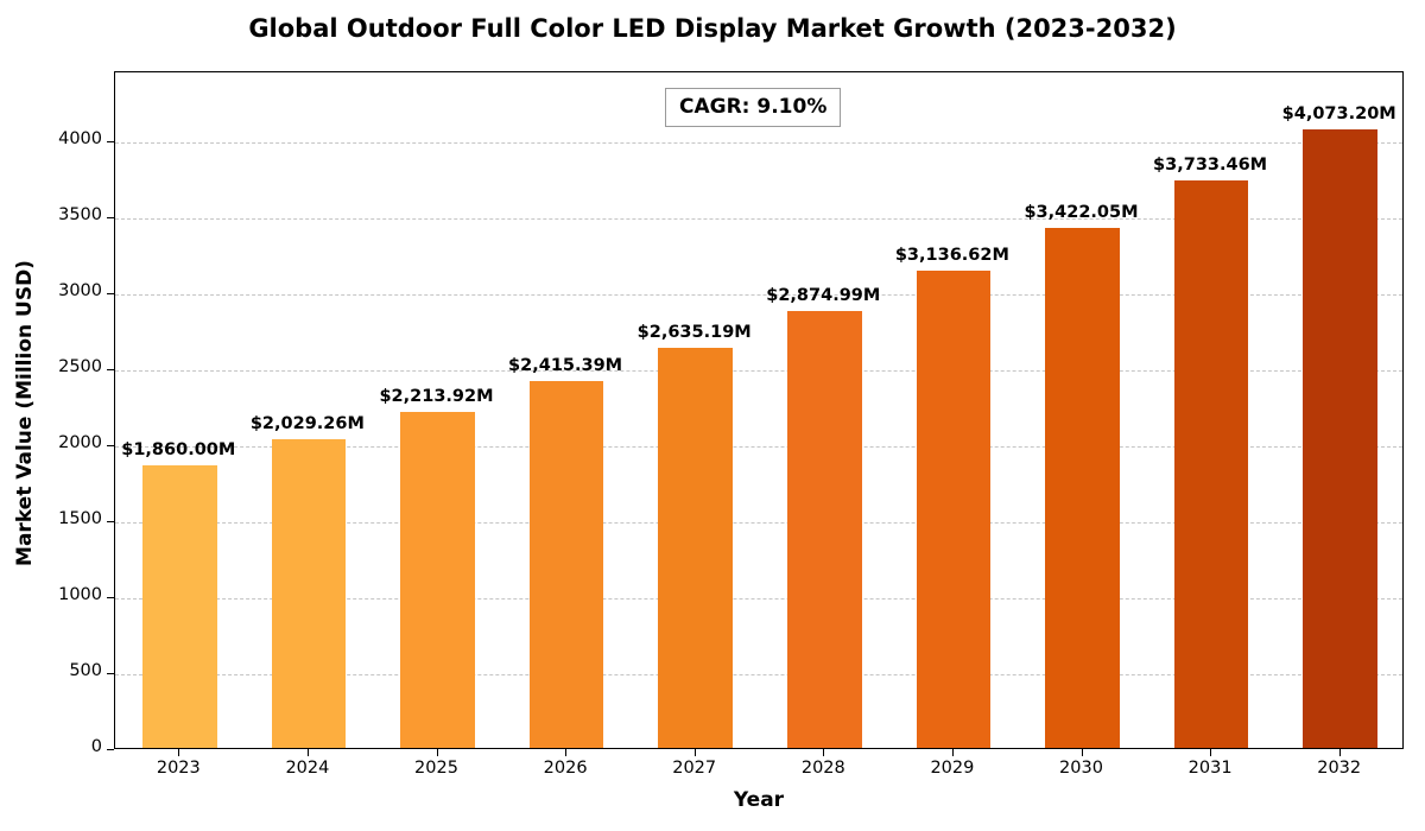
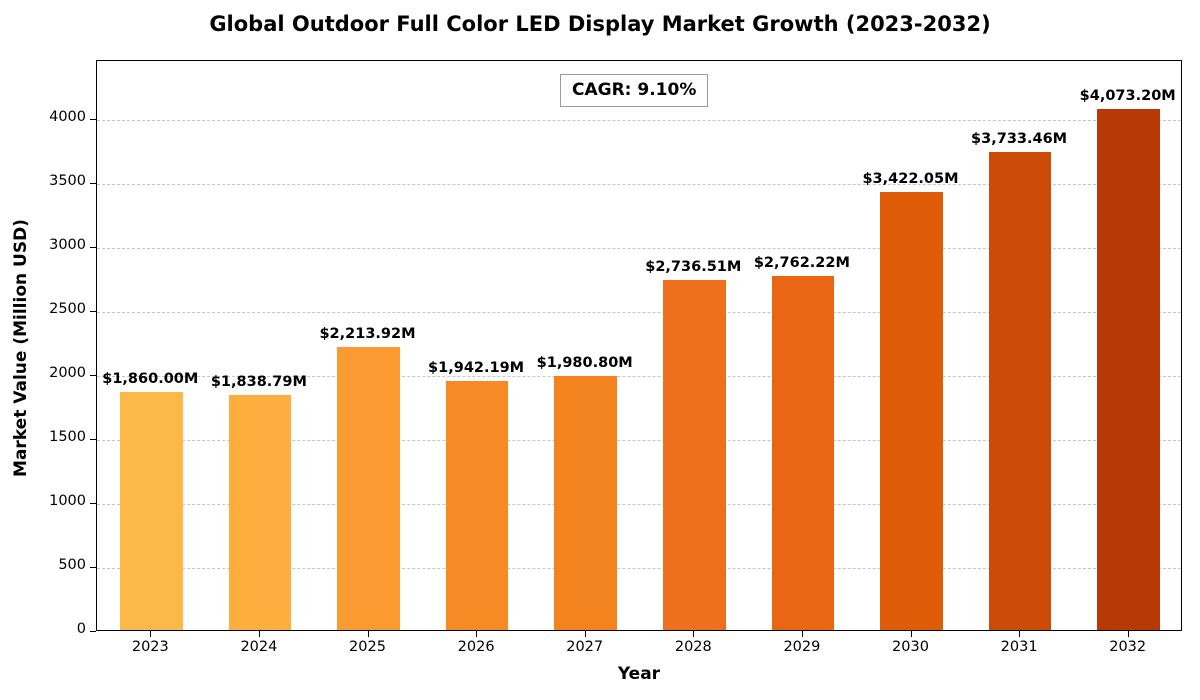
2024: $2,029.26M -> $1,838.79M
2026: $2,415.39M -> $1,942.19M
2027: $2,635.19M -> $1,980.80M
2028: $2,874.99M -> $2,736.51M
2029: $3,136.62M -> $2,762.22M
